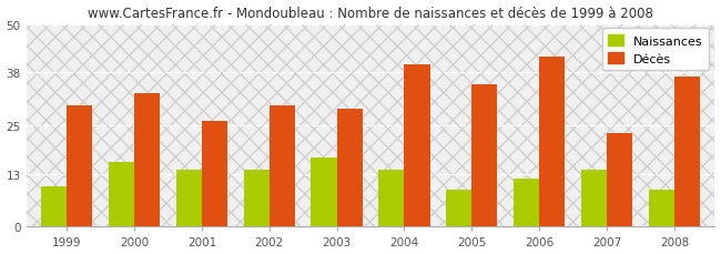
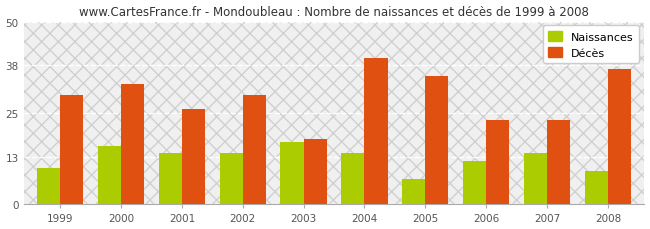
Décès/2003: 29 -> 18
Naissances/2005: 9 -> 7
Décès/2006: 42 -> 23
